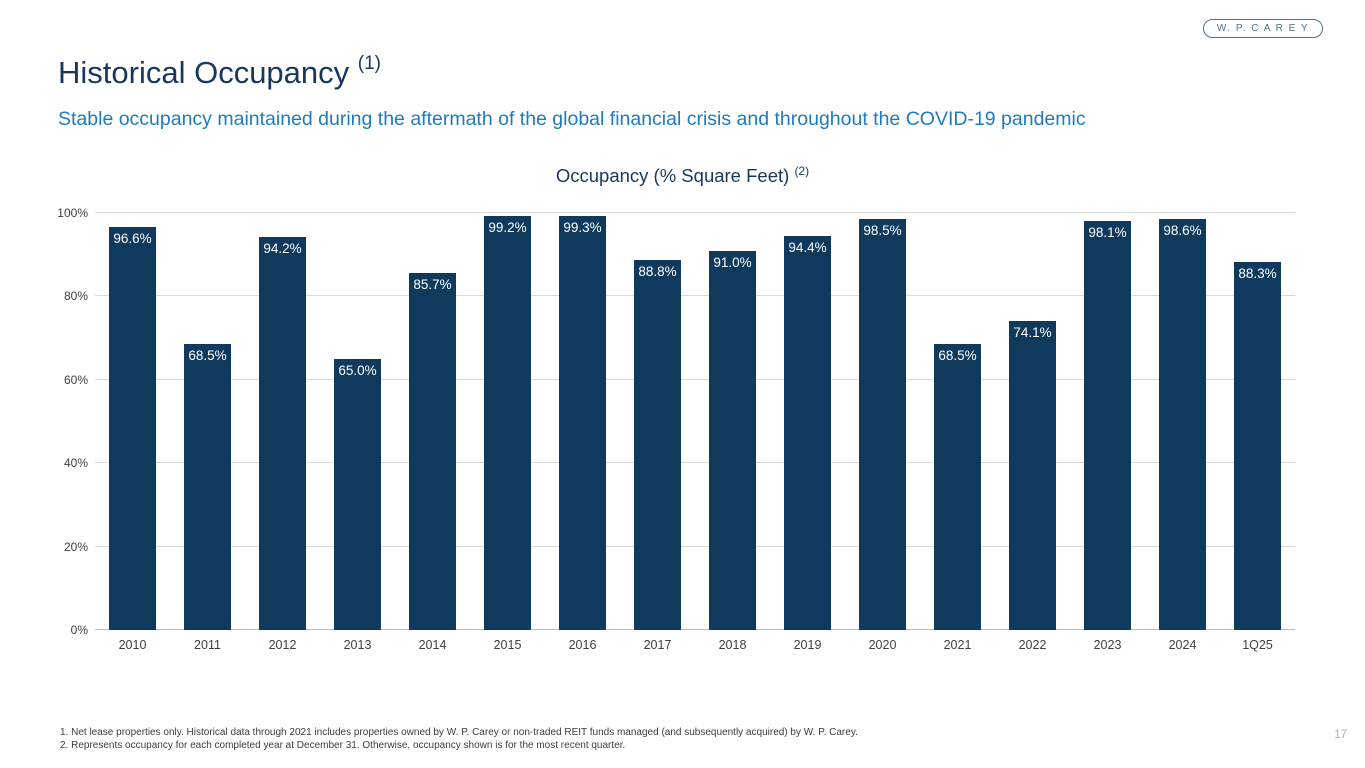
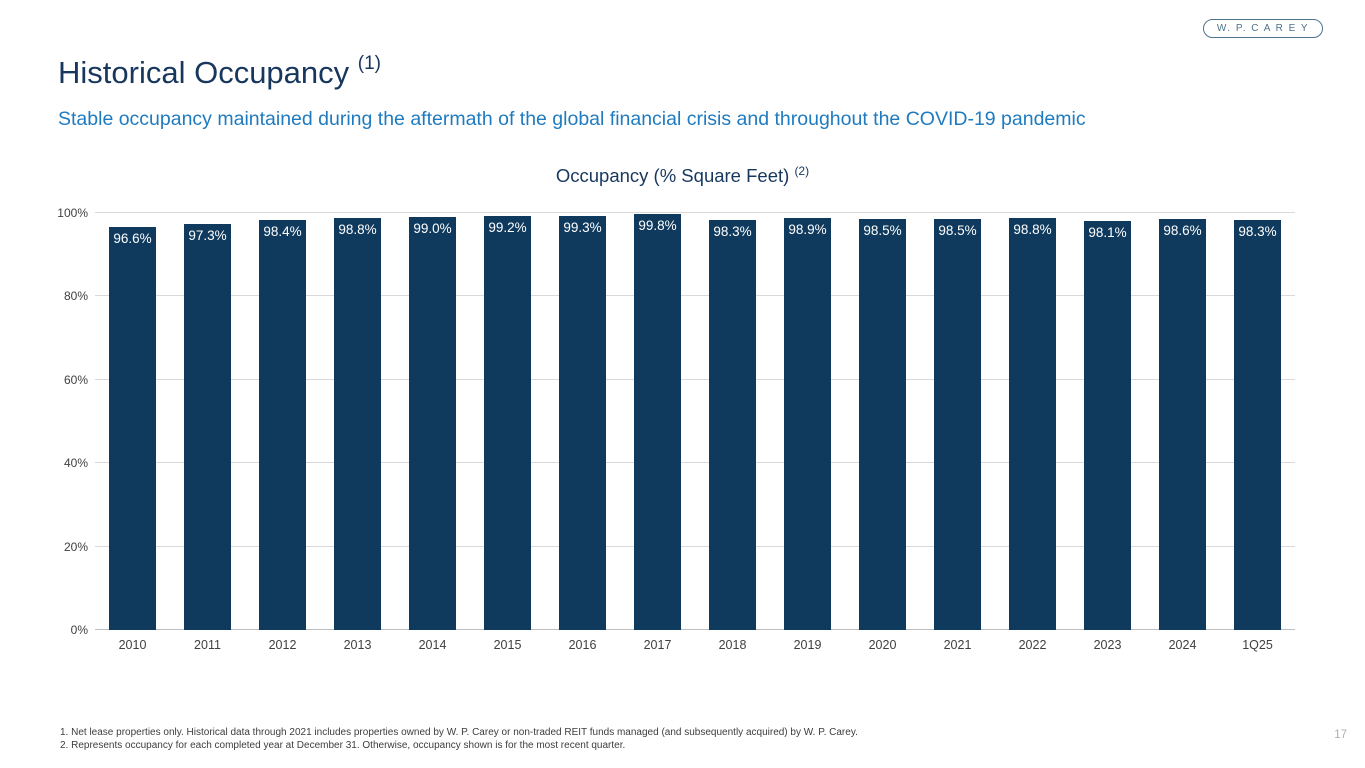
2011: 68.5% -> 97.3%
2012: 94.2% -> 98.4%
2013: 65.0% -> 98.8%
2014: 85.7% -> 99.0%
2017: 88.8% -> 99.8%
2018: 91.0% -> 98.3%
2019: 94.4% -> 98.9%
2021: 68.5% -> 98.5%
2022: 74.1% -> 98.8%
1Q25: 88.3% -> 98.3%
